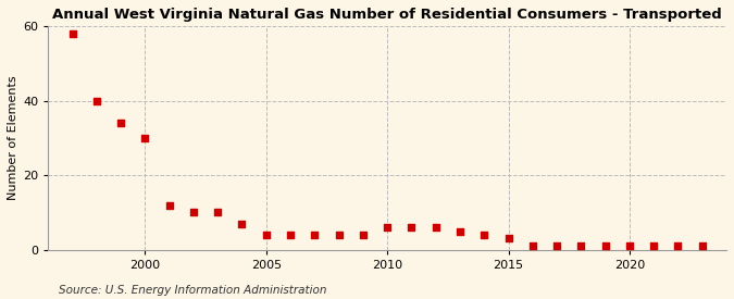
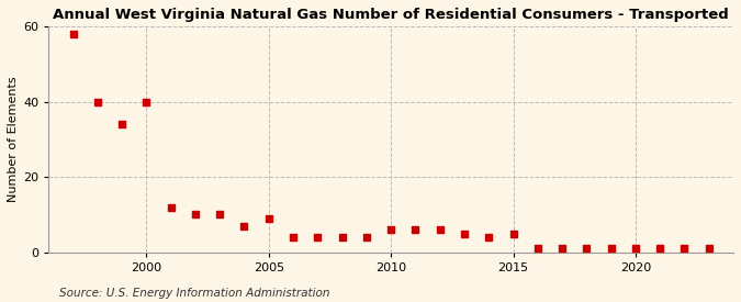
2000: 30 -> 40
2005: 4 -> 9
2015: 3 -> 5
